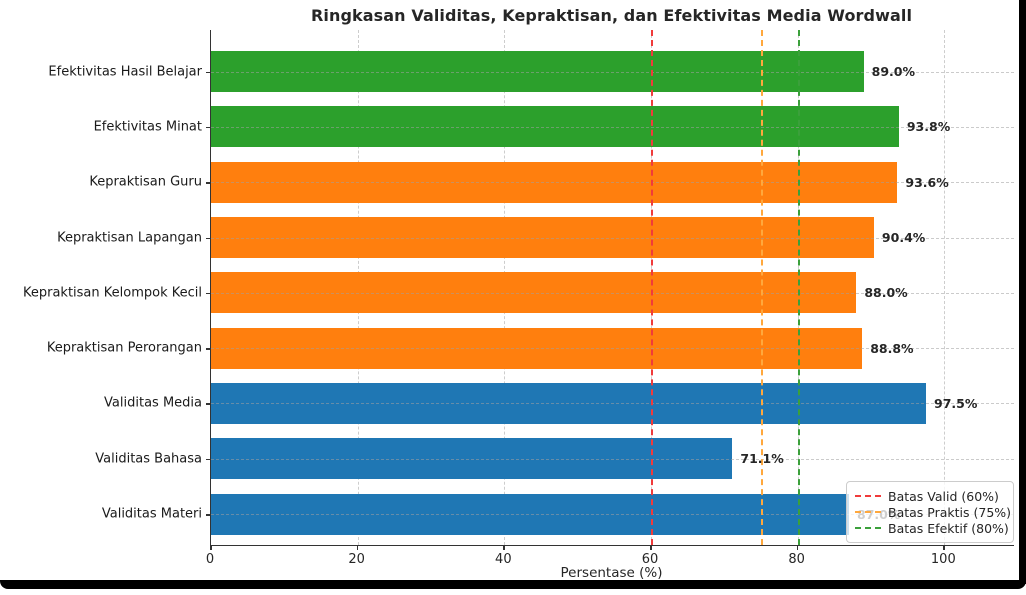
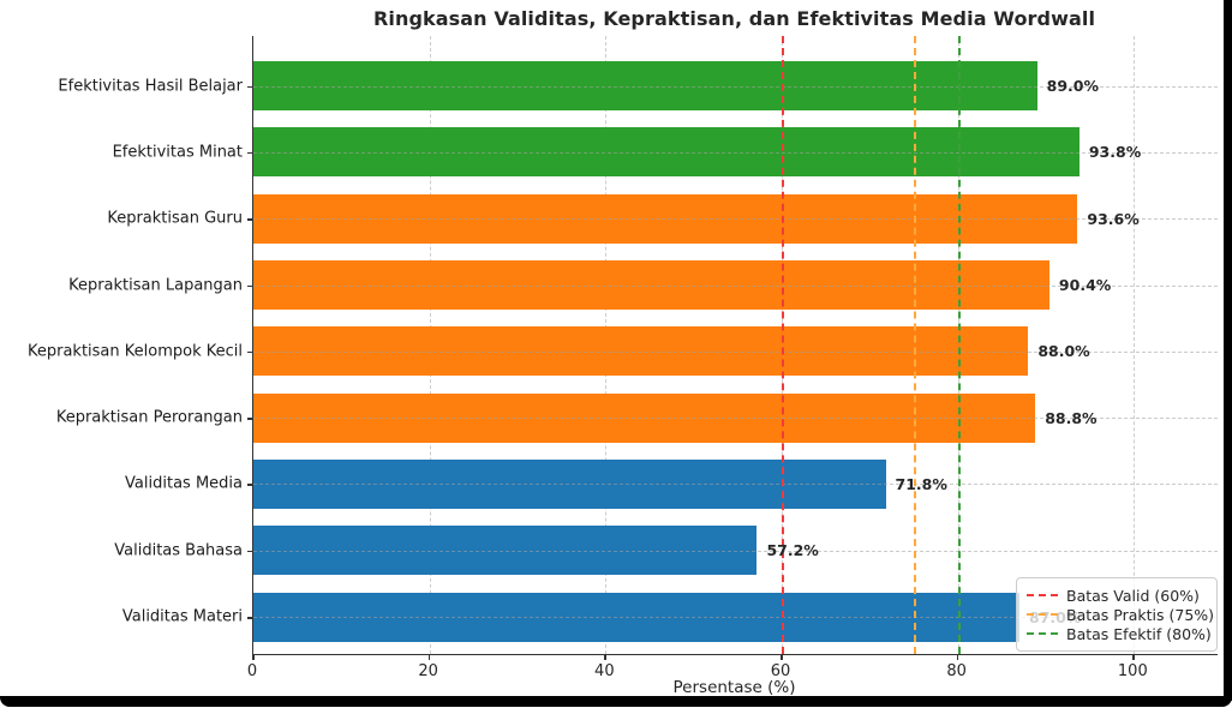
Validitas Media: 97.5% -> 71.8%
Validitas Bahasa: 71.1% -> 57.2%
